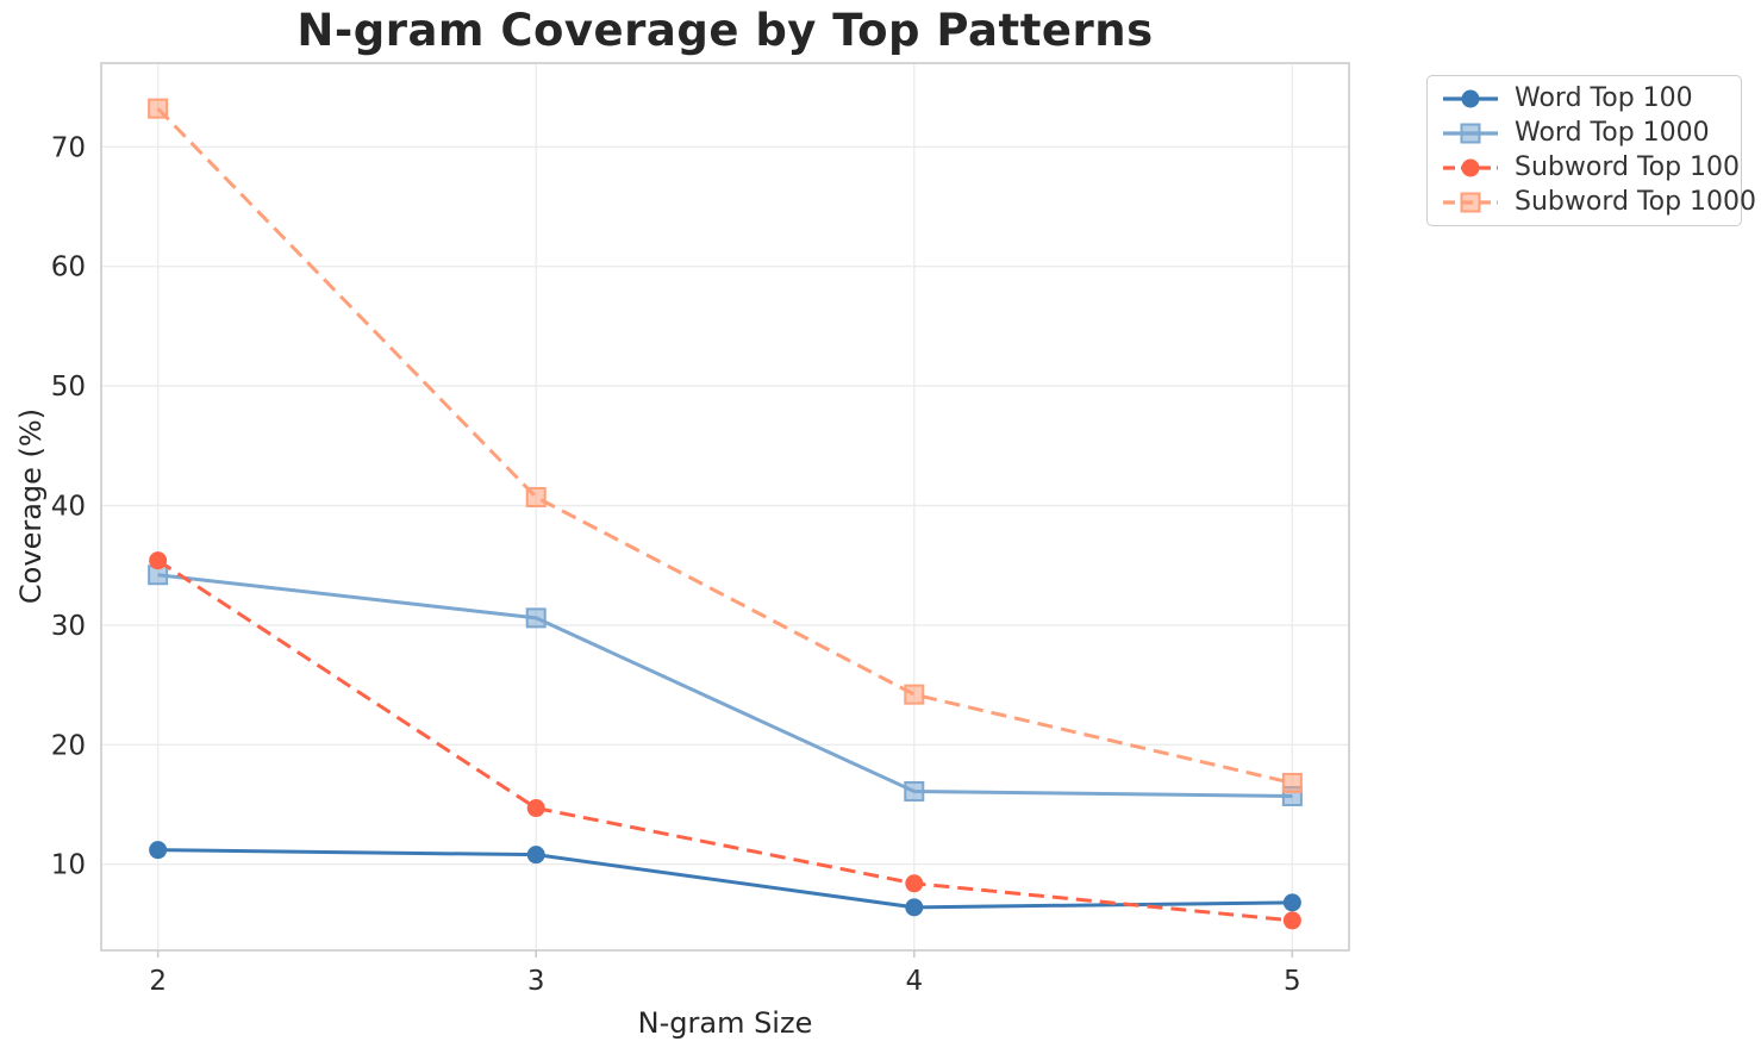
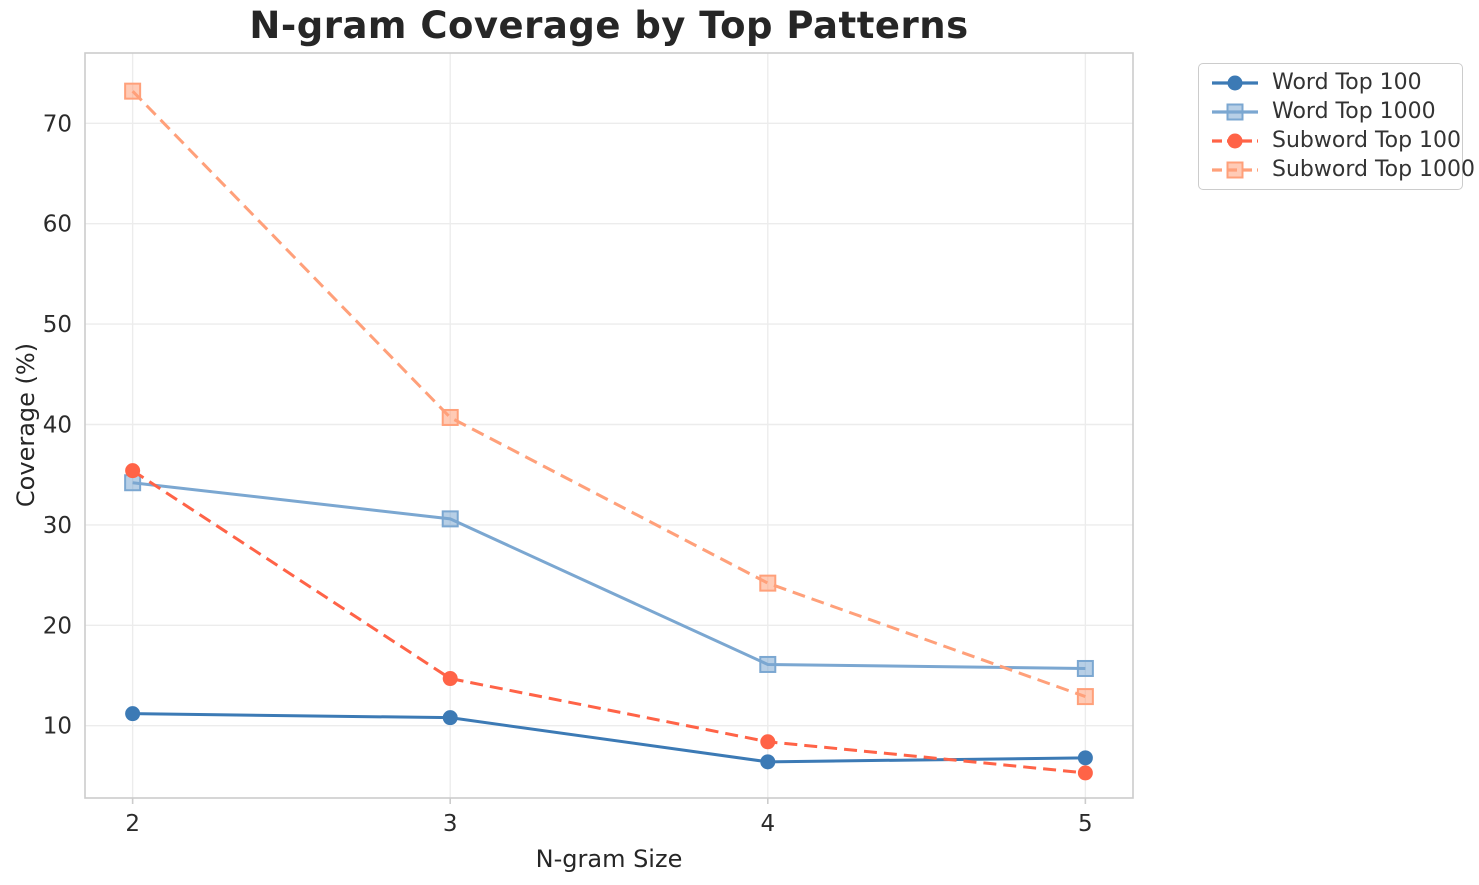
Subword Top 1000/5: 16.8 -> 12.9
